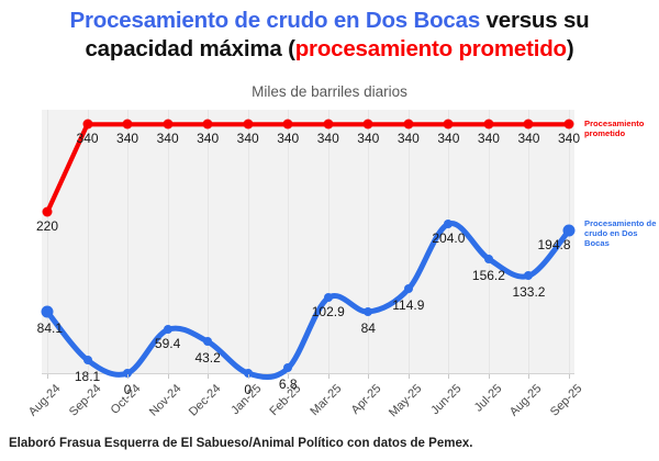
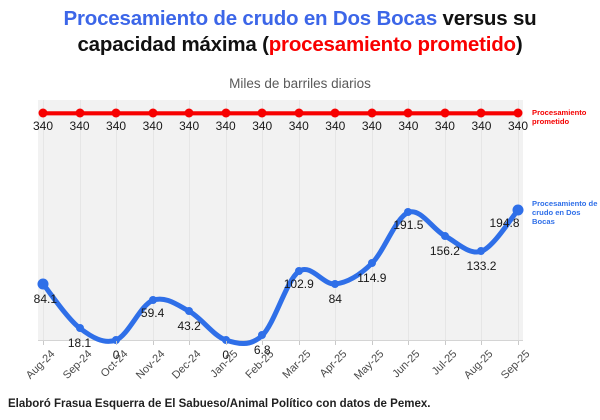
Procesamiento prometido/Aug-24: 220 -> 340
Procesamiento de crudo en Dos Bocas/Jun-25: 204.0 -> 191.5
